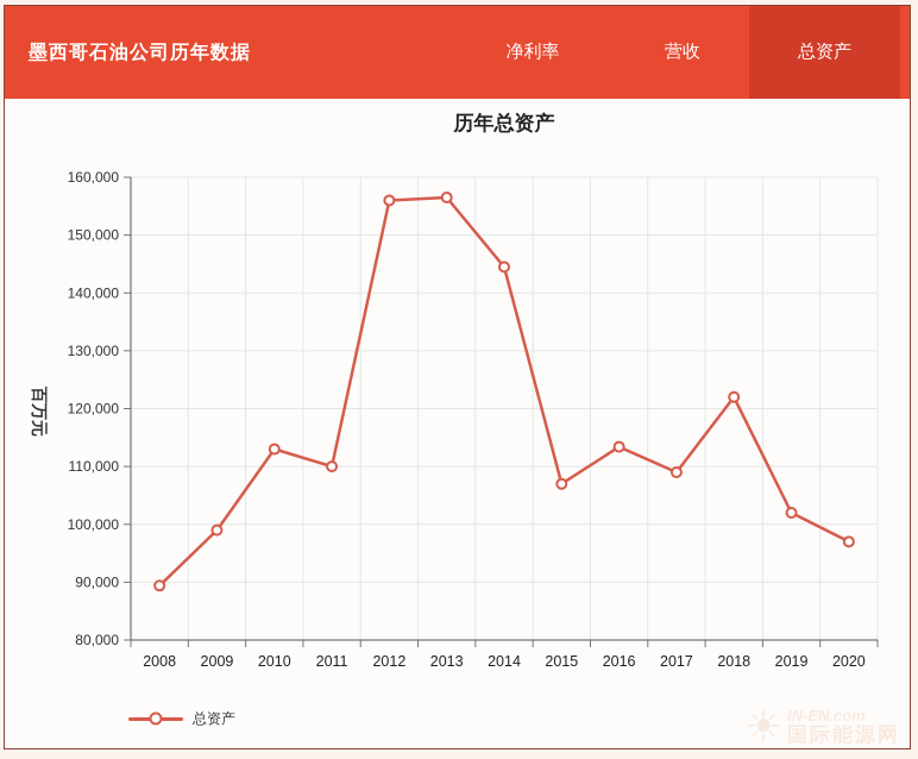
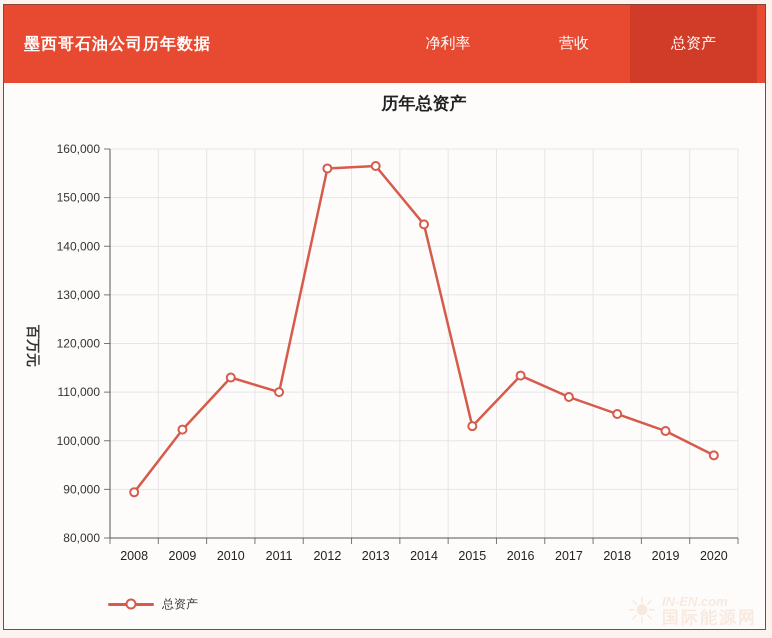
2009: 99000 -> 102000
2015: 107000 -> 103000
2018: 122000 -> 106000
